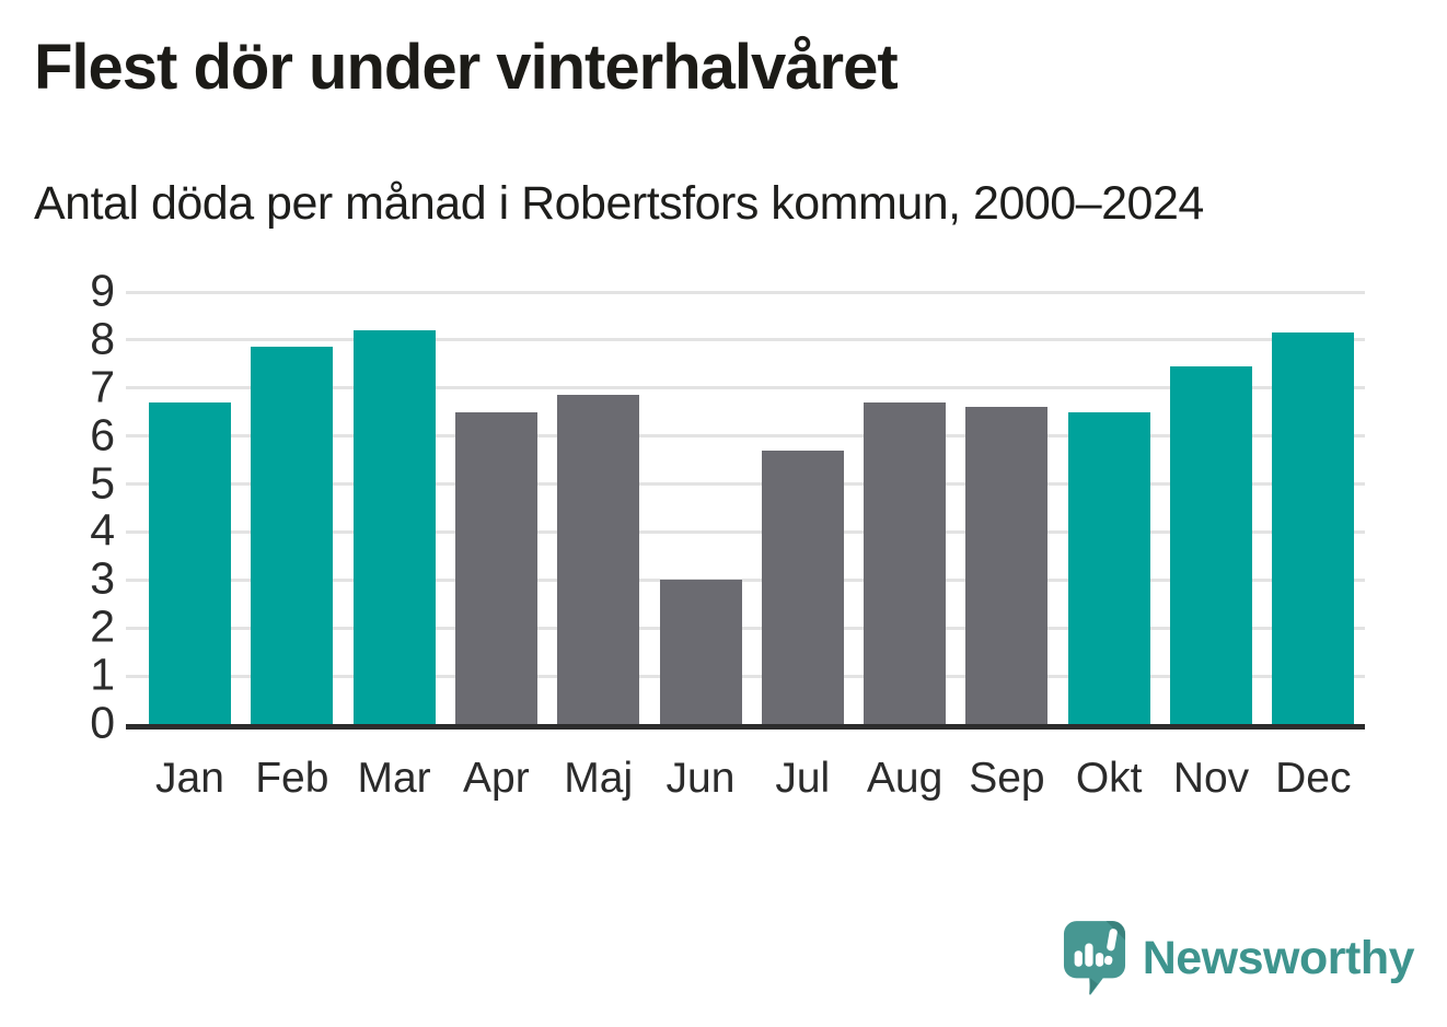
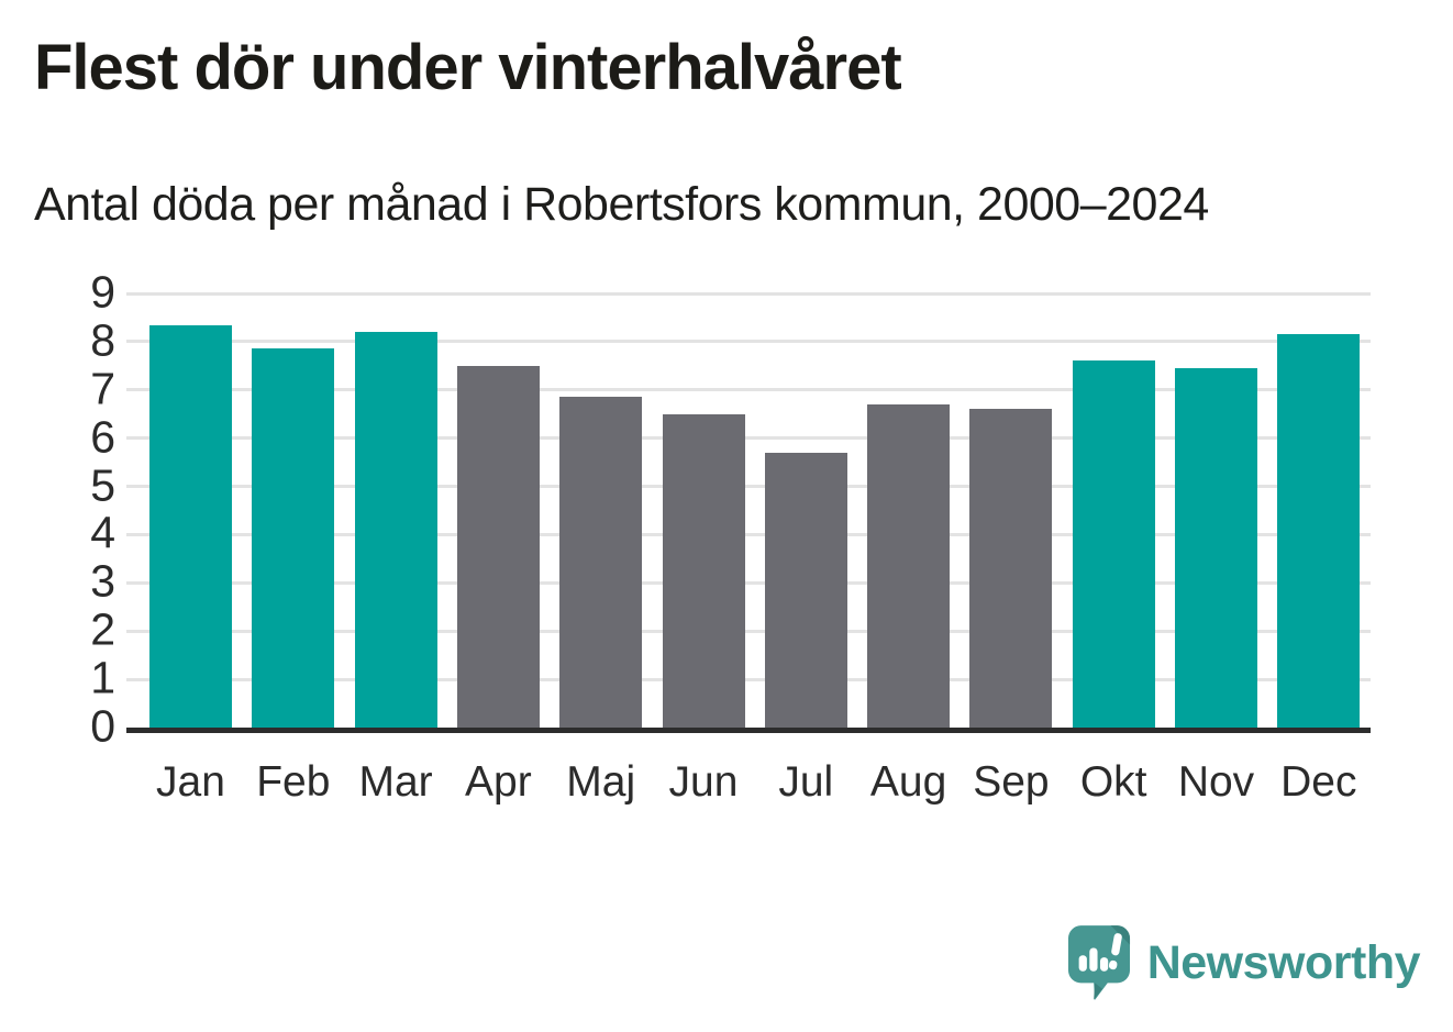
Jan: 6.7 -> 8.3
Apr: 6.5 -> 7.5
Jun: 3.0 -> 6.5
Okt: 6.5 -> 7.6
